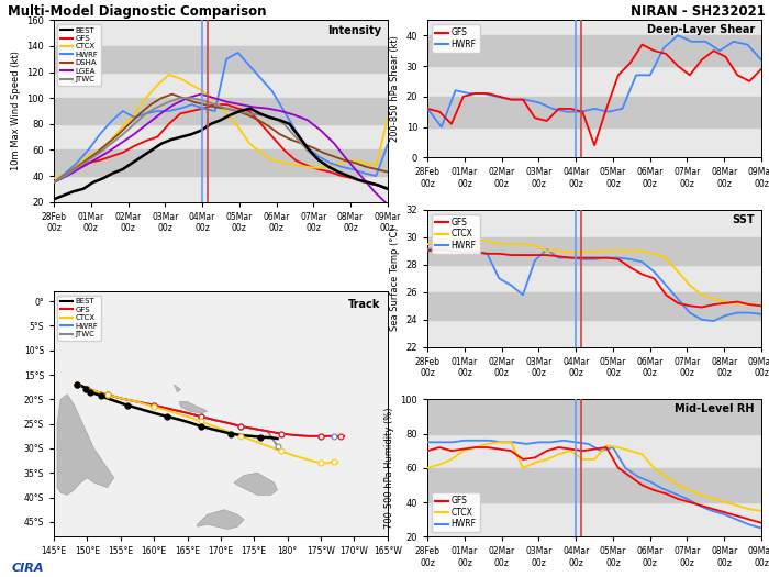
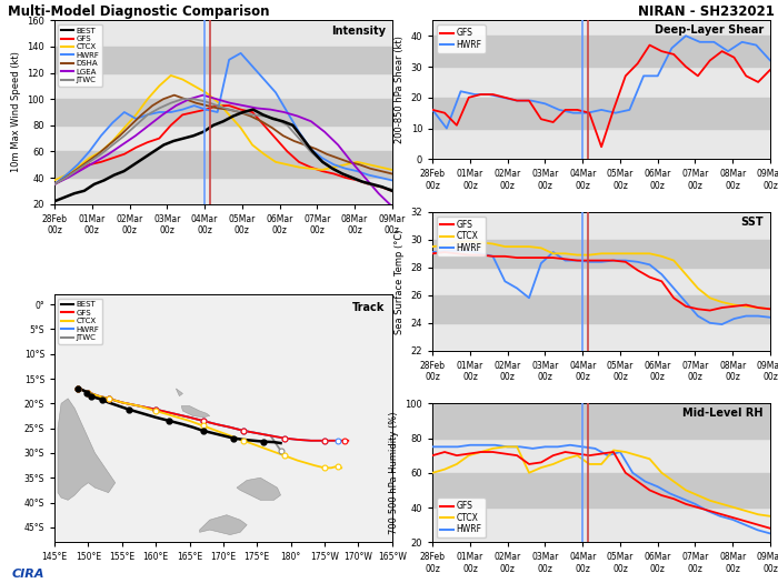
CTCX/09Mar 00z: 84 -> 46
HWRF/09Mar 00z: 64 -> 38
